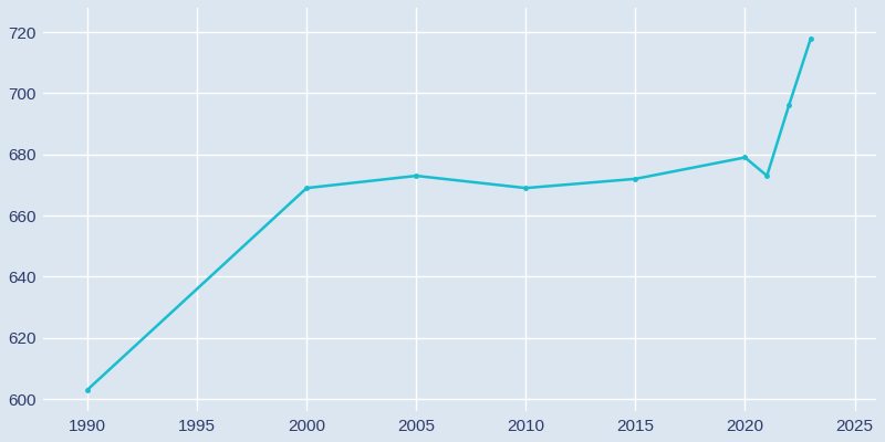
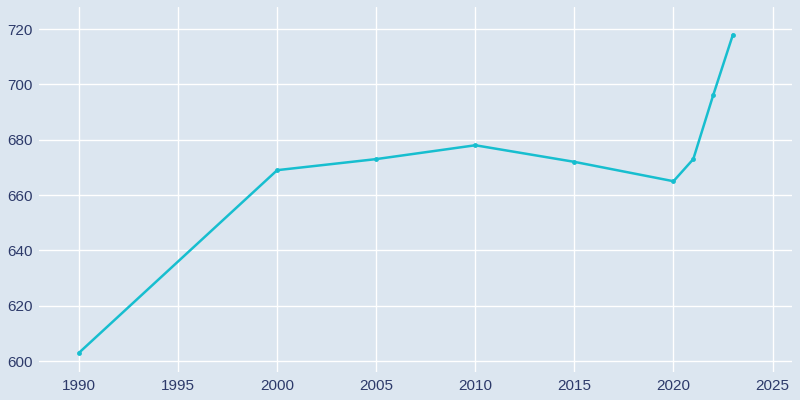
2010: 669 -> 678
2020: 679 -> 665
